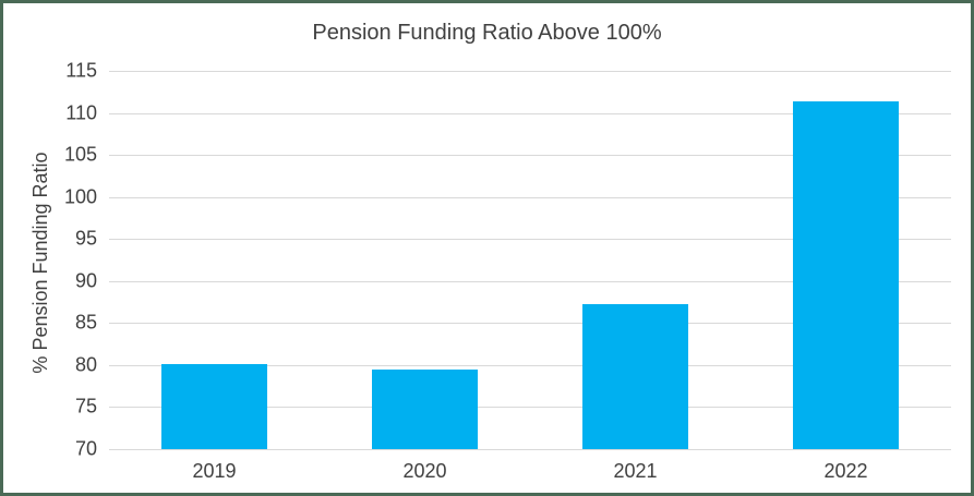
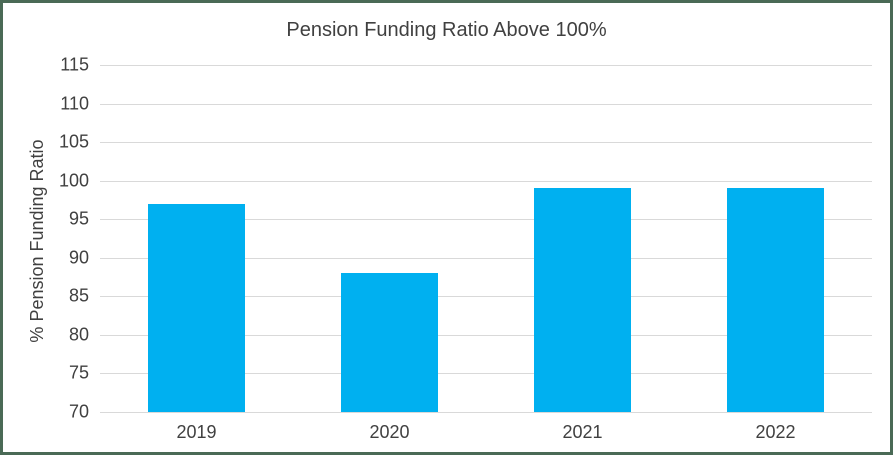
2019: 80 -> 97
2020: 80 -> 88
2021: 87 -> 99
2022: 111 -> 99
